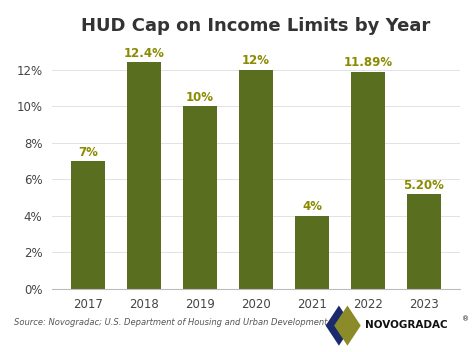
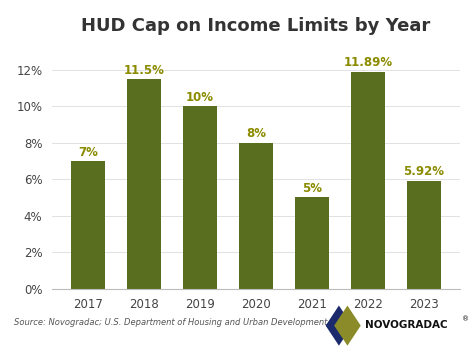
2018: 12.4% -> 11.5%
2020: 12% -> 8%
2021: 4% -> 5%
2023: 5.20% -> 5.92%
